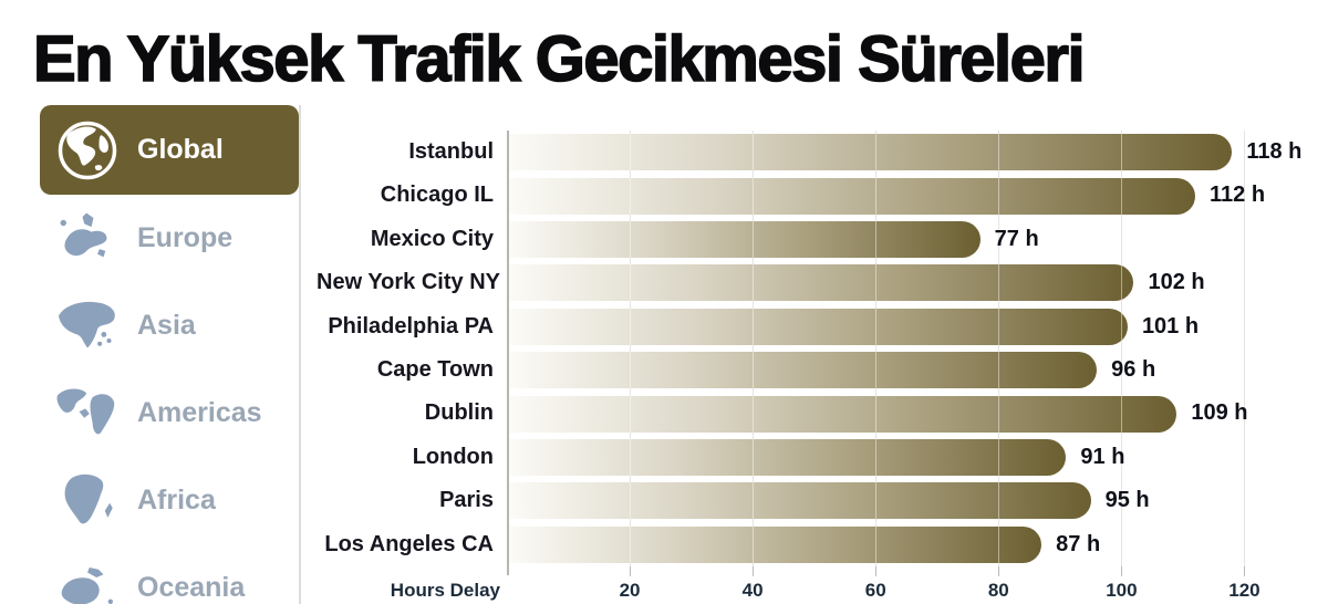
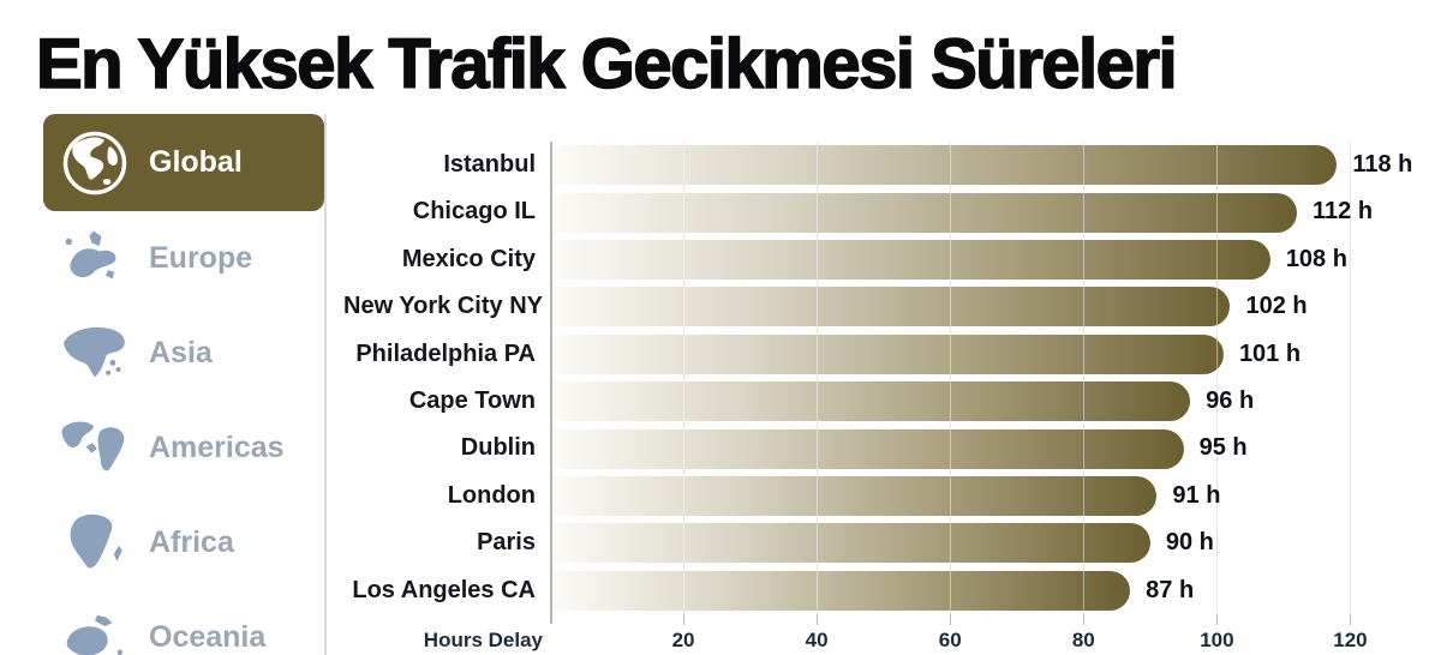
Mexico City: 77 -> 108
Dublin: 109 -> 95
Paris: 95 -> 90
